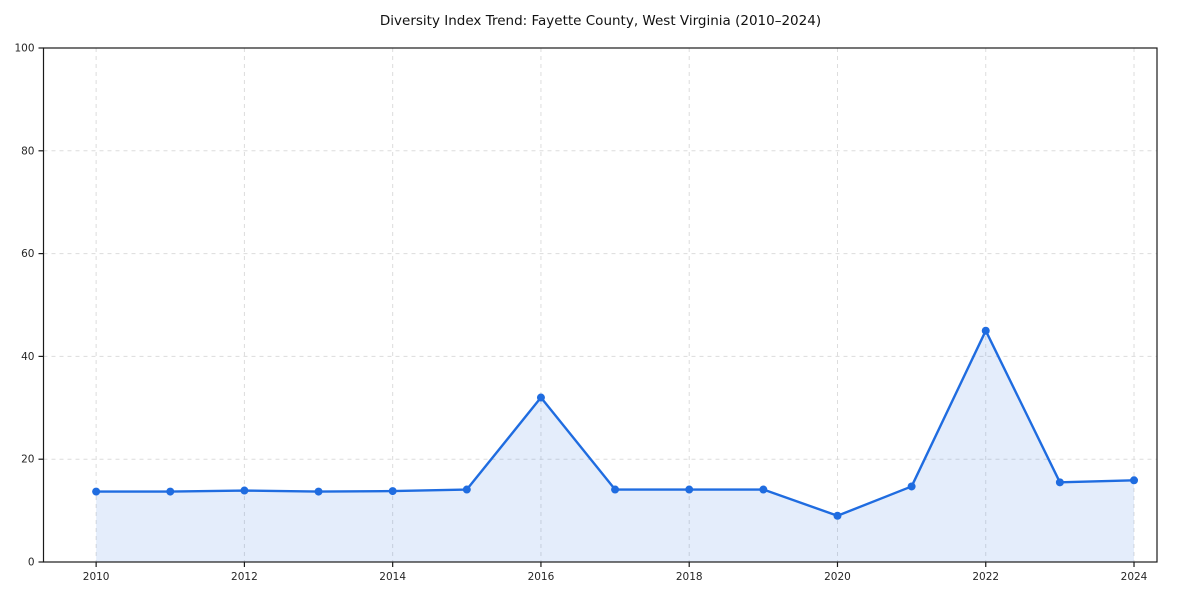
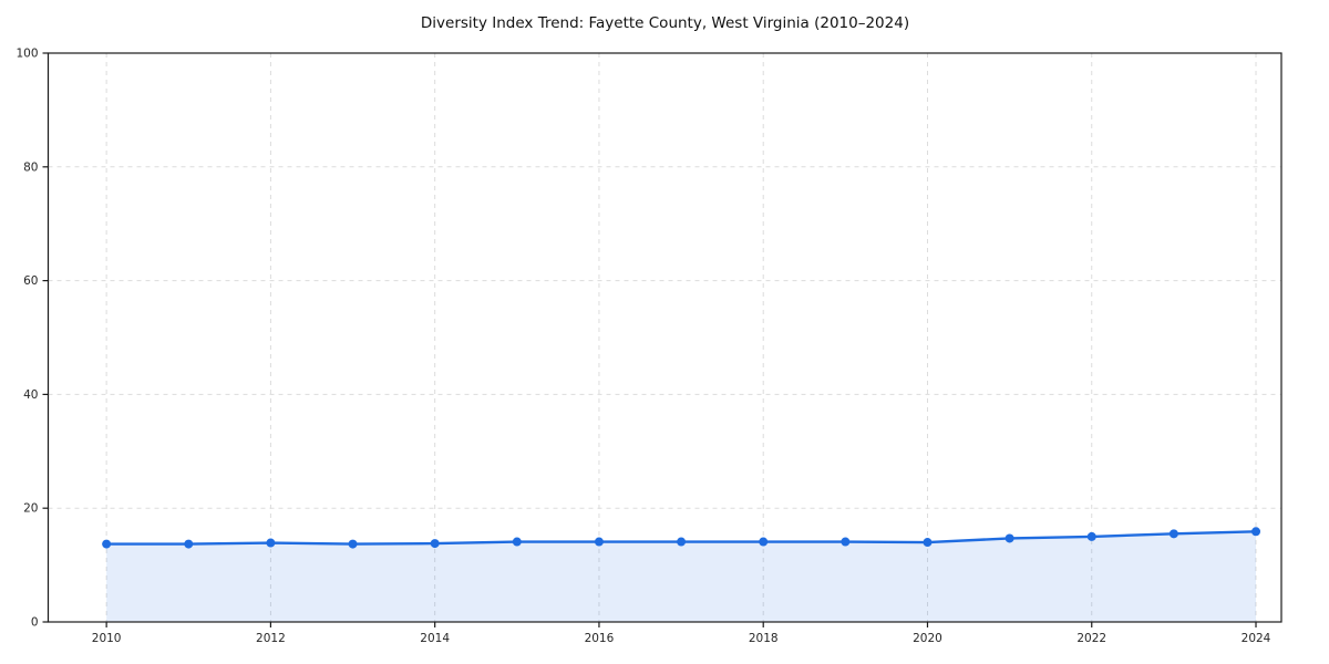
2016: 32 -> 14
2020: 9 -> 14
2022: 45 -> 15
